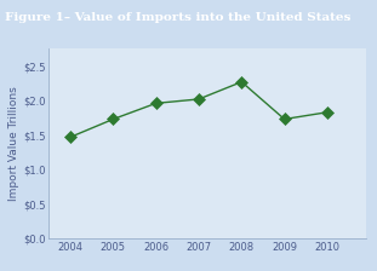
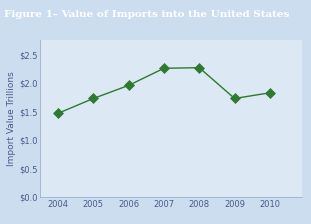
2007: $2.02 -> $2.26
